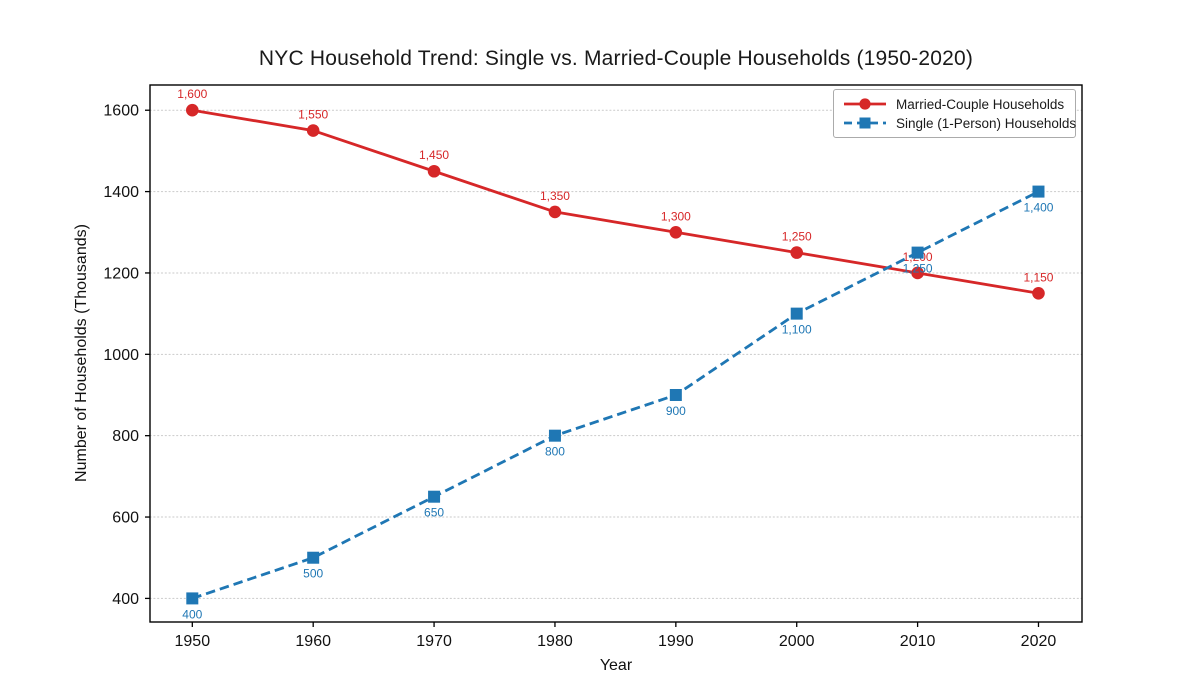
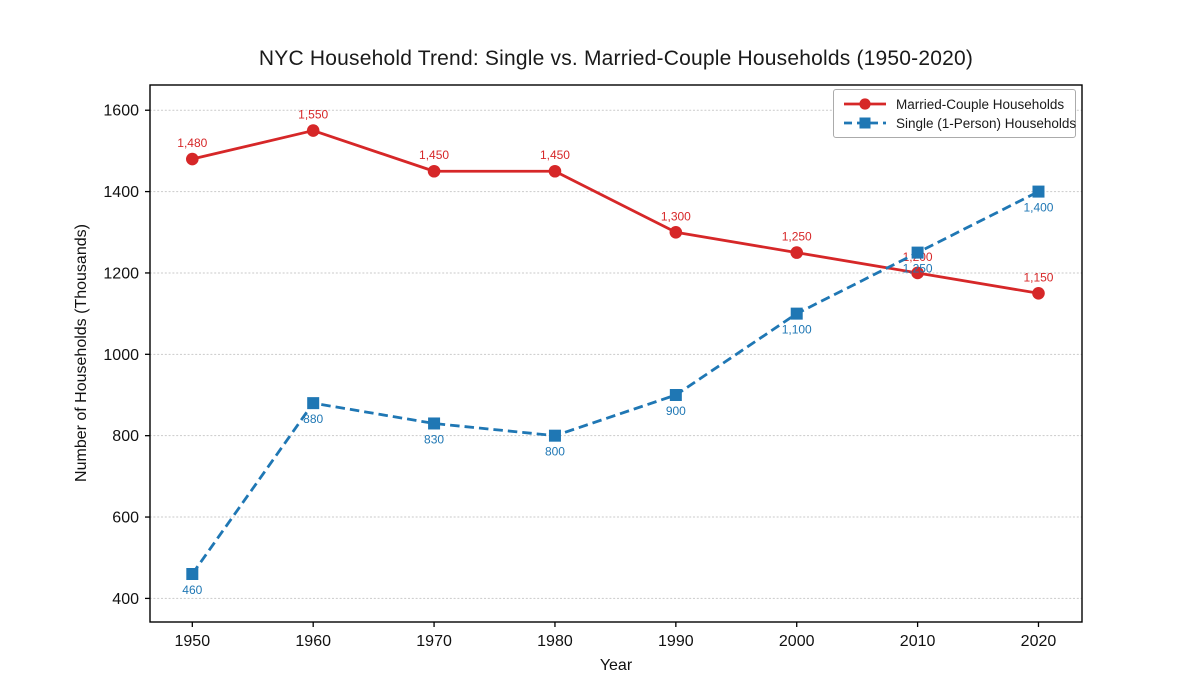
Married-Couple Households/1950: 1,600 -> 1,480
Single (1-Person) Households/1950: 400 -> 460
Single (1-Person) Households/1960: 500 -> 880
Single (1-Person) Households/1970: 650 -> 830
Married-Couple Households/1980: 1,350 -> 1,450
